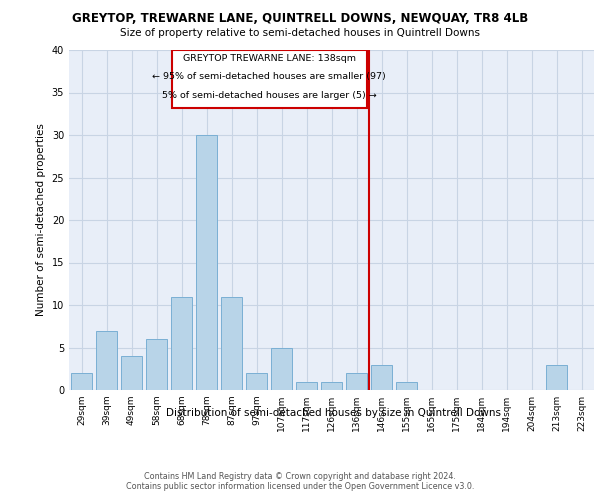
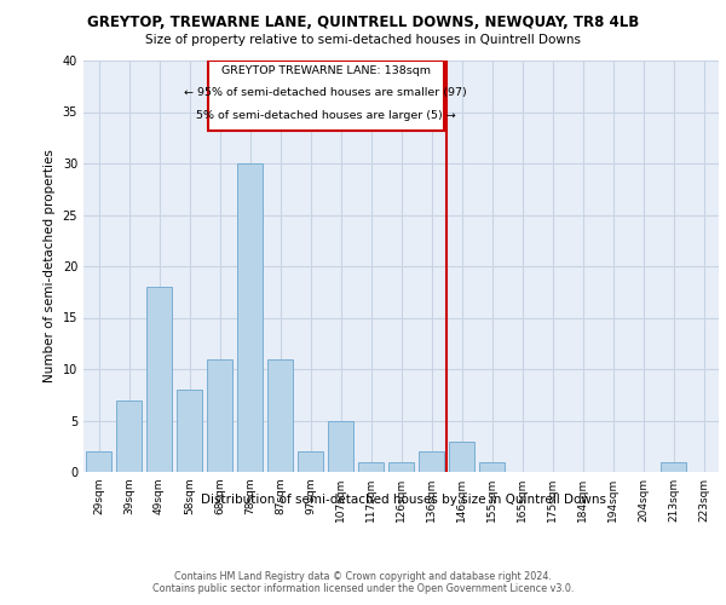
49sqm: 4 -> 18
58sqm: 6 -> 8
213sqm: 3 -> 1
